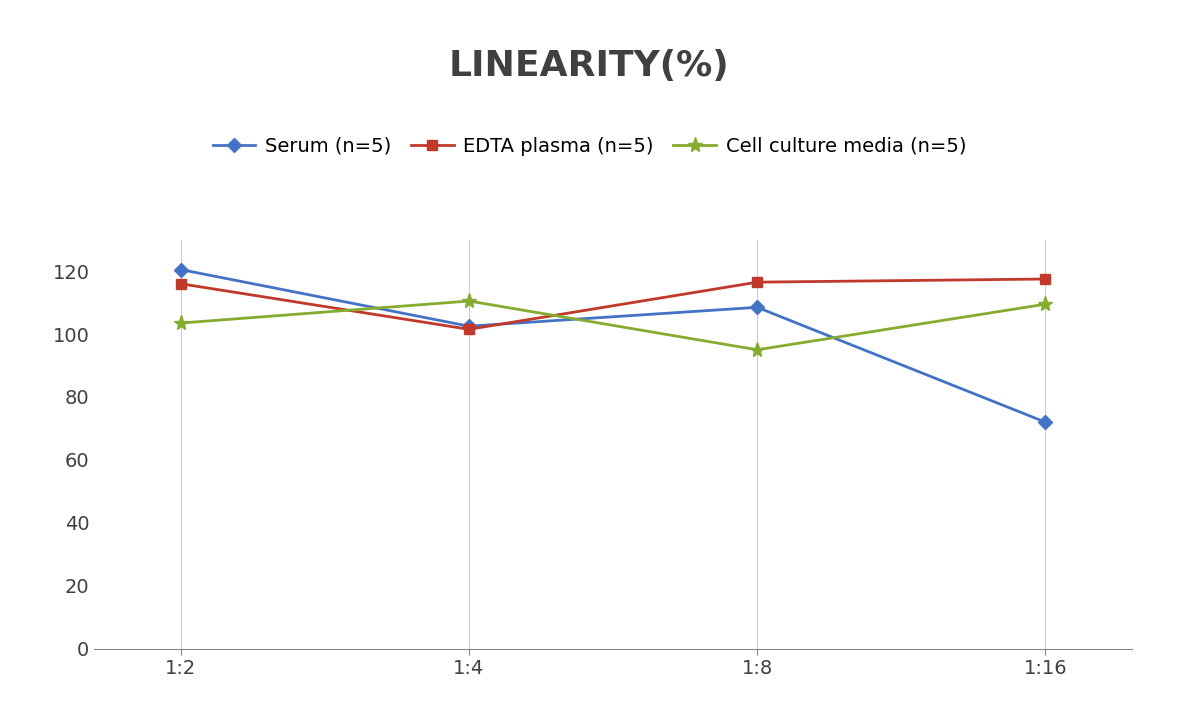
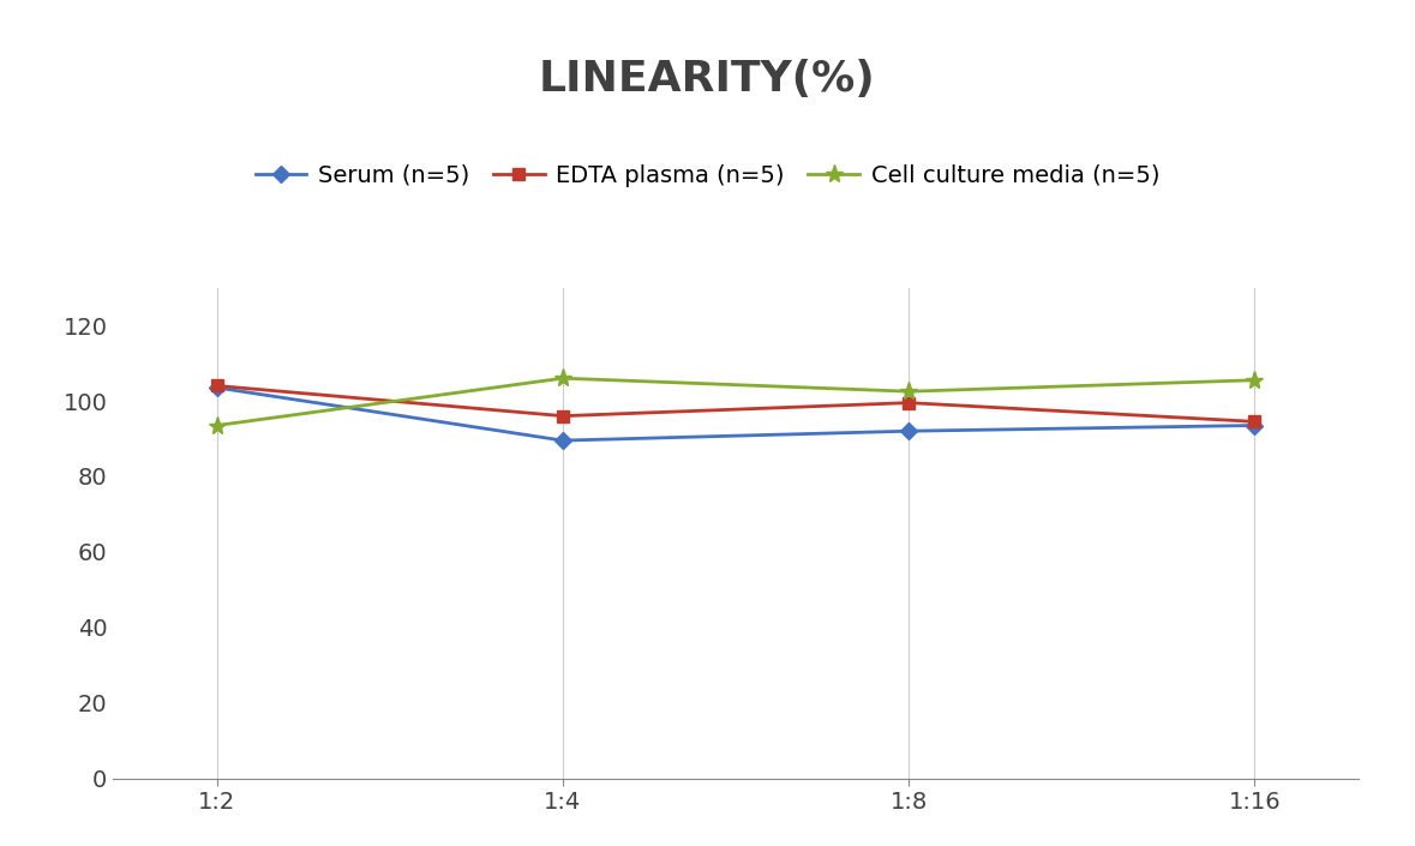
Serum (n=5)/1:2: 120.5 -> 103.5
EDTA plasma (n=5)/1:2: 116.0 -> 104.0
Cell culture media (n=5)/1:2: 103.5 -> 93.5
Serum (n=5)/1:4: 102.5 -> 89.5
EDTA plasma (n=5)/1:4: 101.5 -> 96.0
Cell culture media (n=5)/1:4: 110.5 -> 106.0
Serum (n=5)/1:8: 108.5 -> 92.0
EDTA plasma (n=5)/1:8: 116.5 -> 99.5
Cell culture media (n=5)/1:8: 95.0 -> 102.5
Serum (n=5)/1:16: 72.0 -> 93.5
EDTA plasma (n=5)/1:16: 117.5 -> 94.5
Cell culture media (n=5)/1:16: 109.5 -> 105.5
